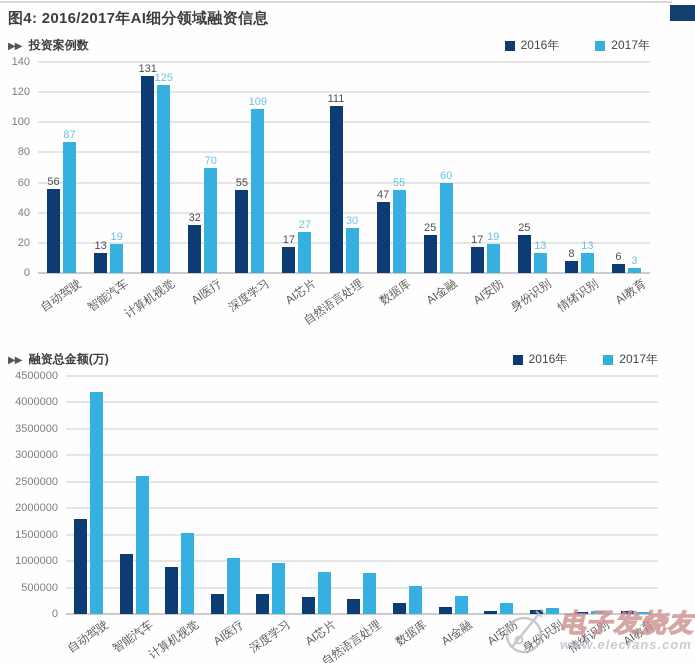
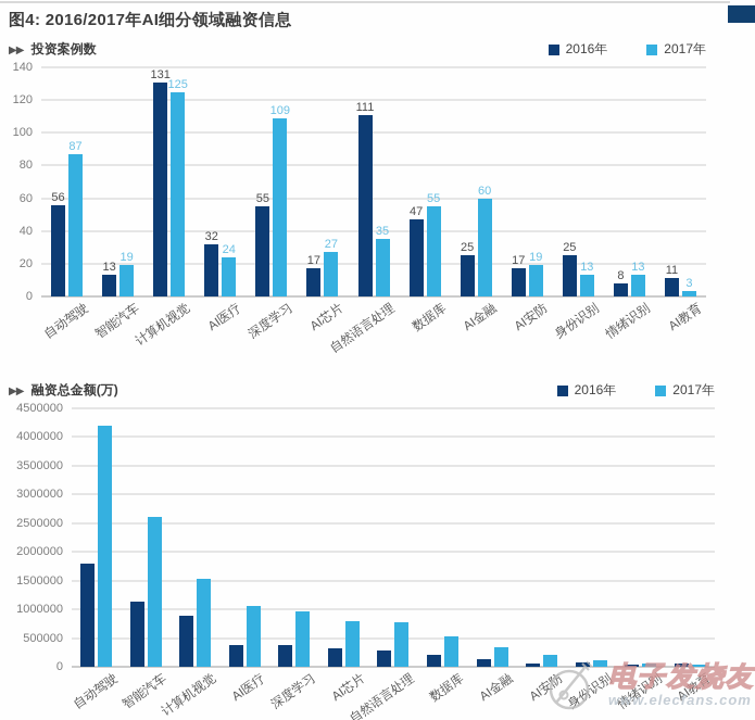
投资案例数/2017年/AI医疗: 70 -> 24
投资案例数/2017年/自然语言处理: 30 -> 35
投资案例数/2016年/AI教育: 6 -> 11
